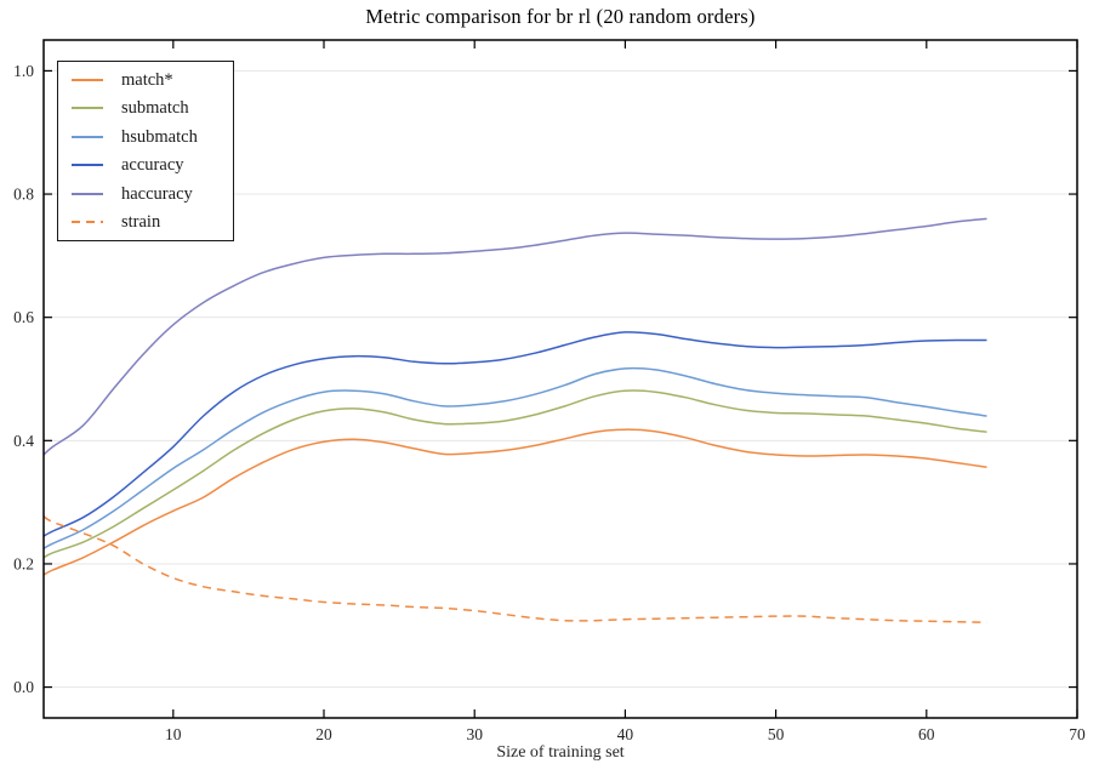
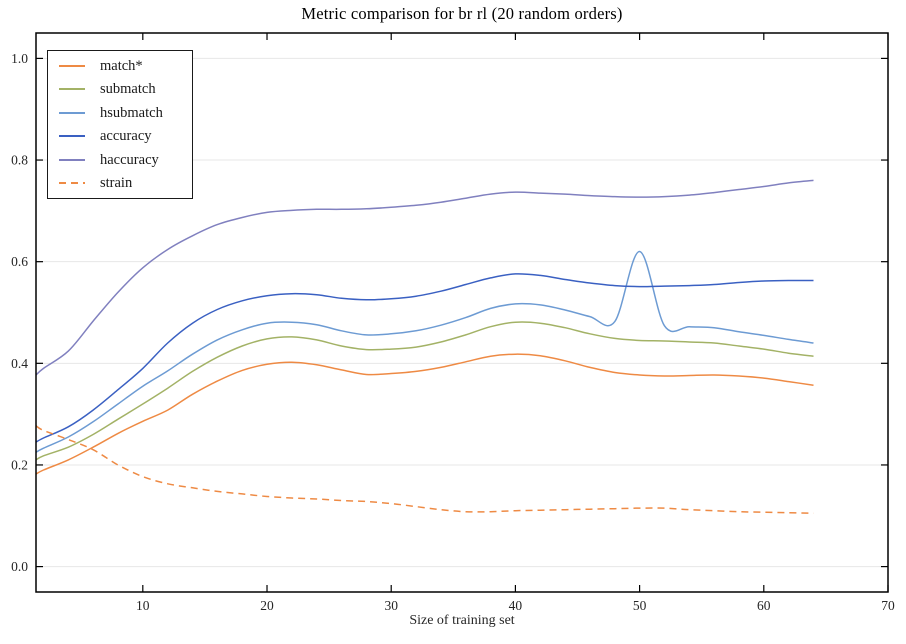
hsubmatch/50: 0.48 -> 0.62
